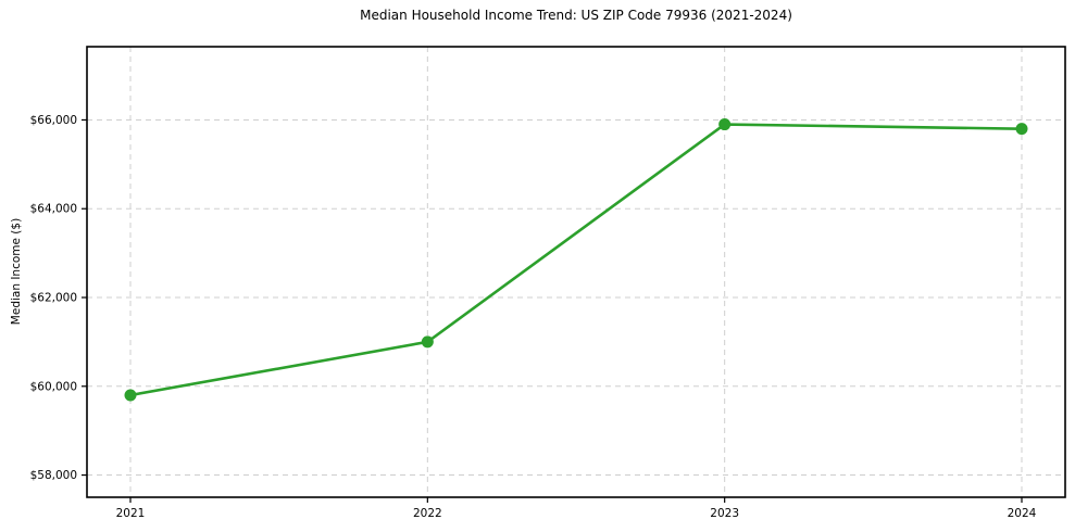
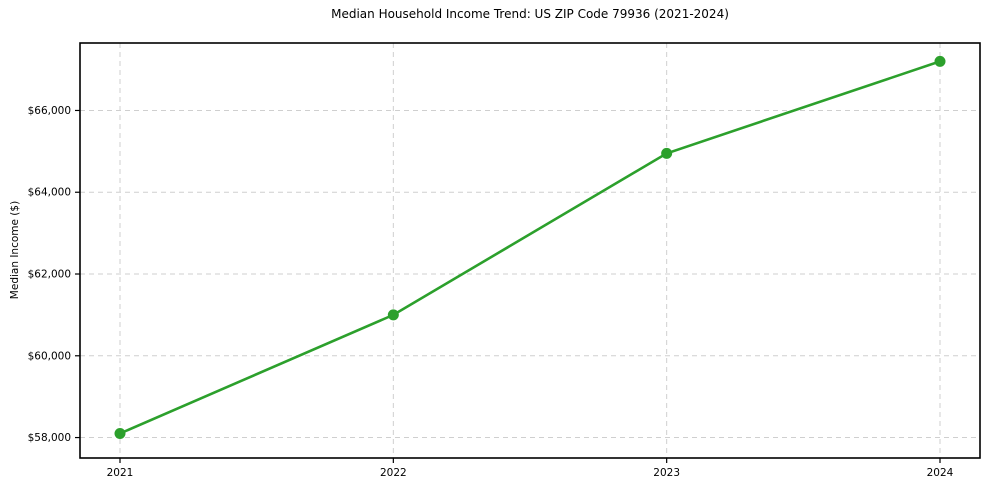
2021: $59800 -> $58100
2023: $65900 -> $65000
2024: $65800 -> $67200
